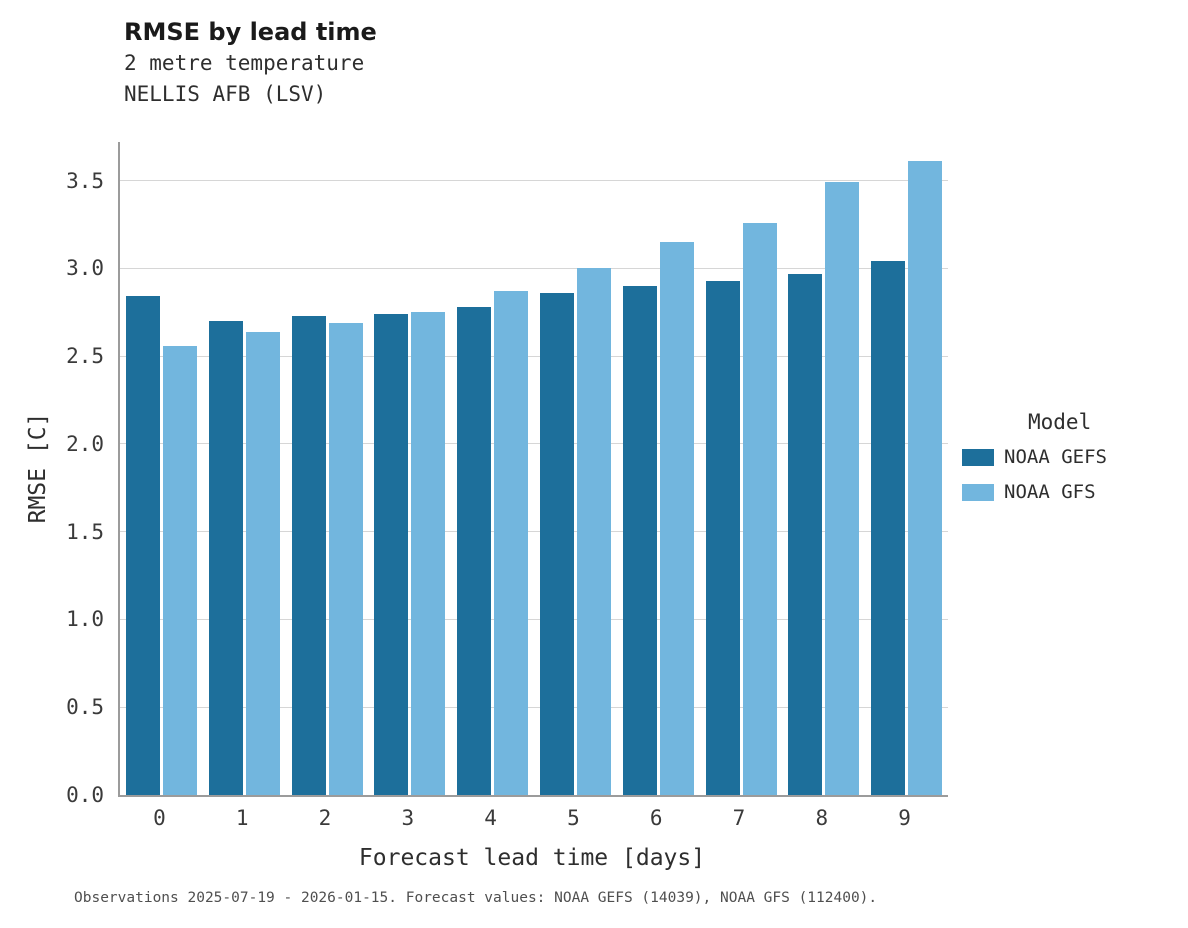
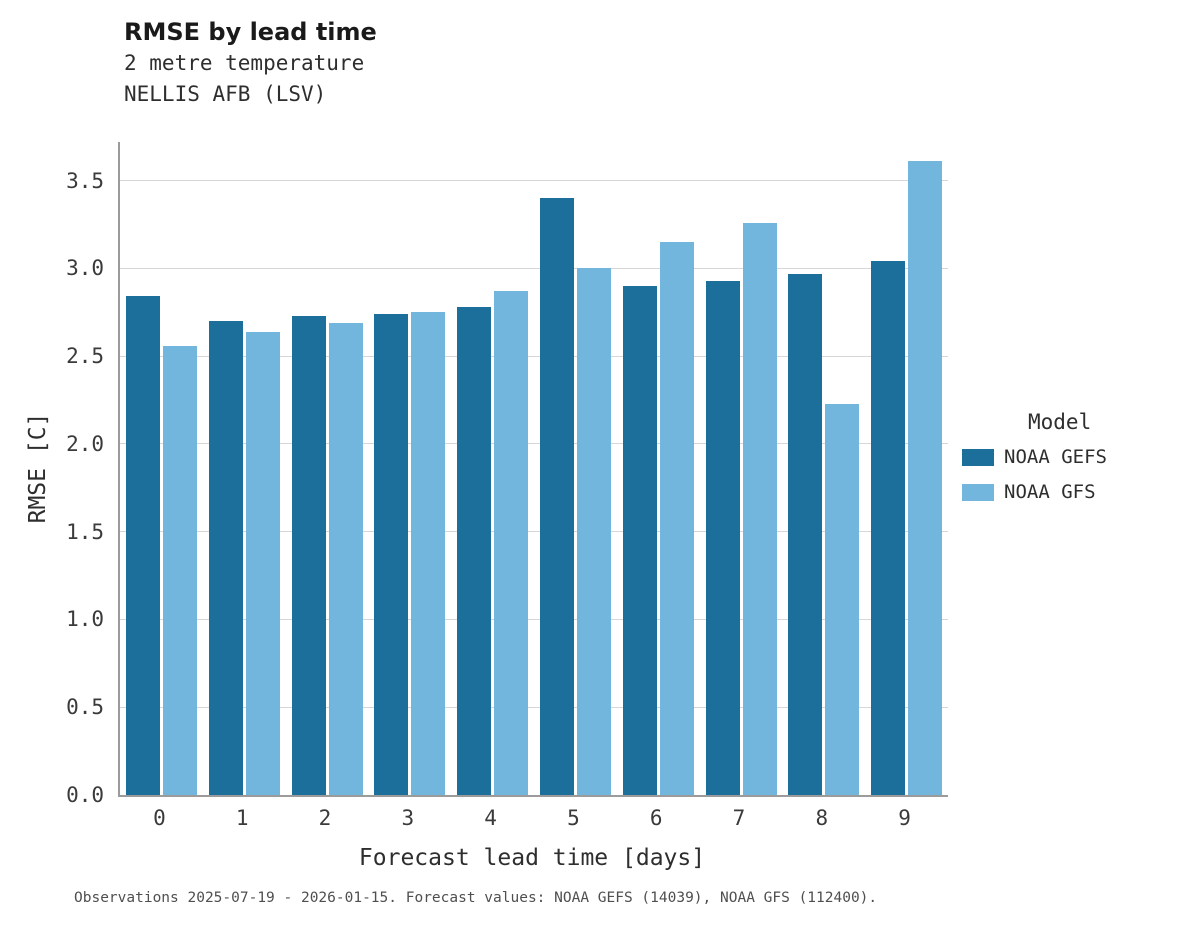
NOAA GEFS/5: 2.86 -> 3.40
NOAA GFS/8: 3.49 -> 2.23
